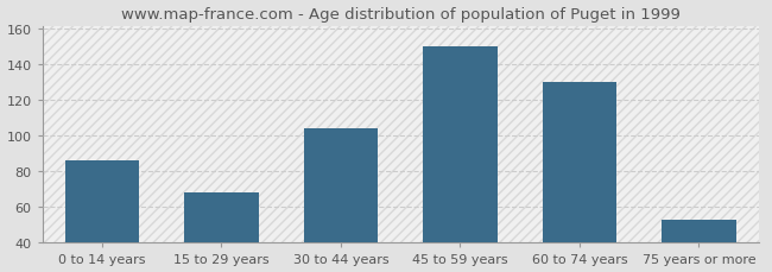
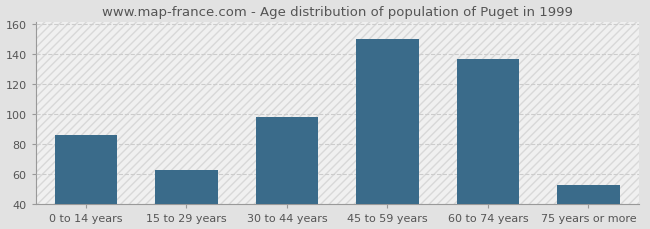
15 to 29 years: 68 -> 63
30 to 44 years: 104 -> 98
60 to 74 years: 130 -> 137
